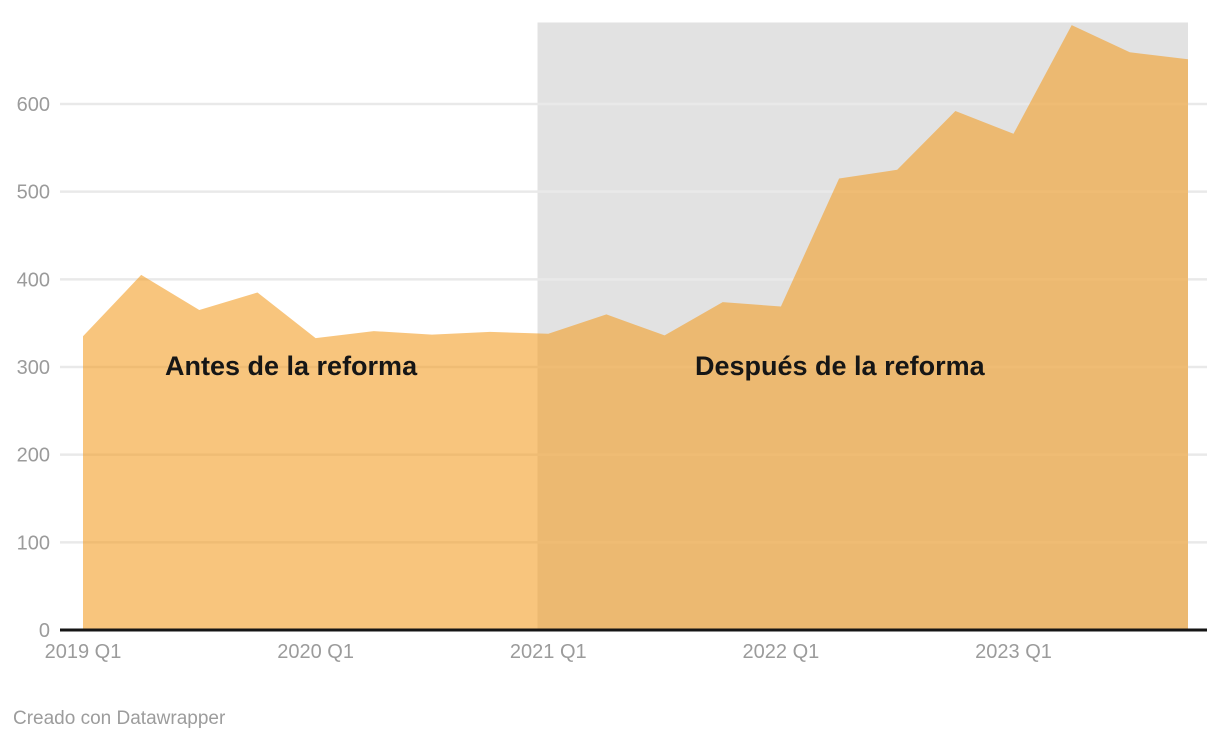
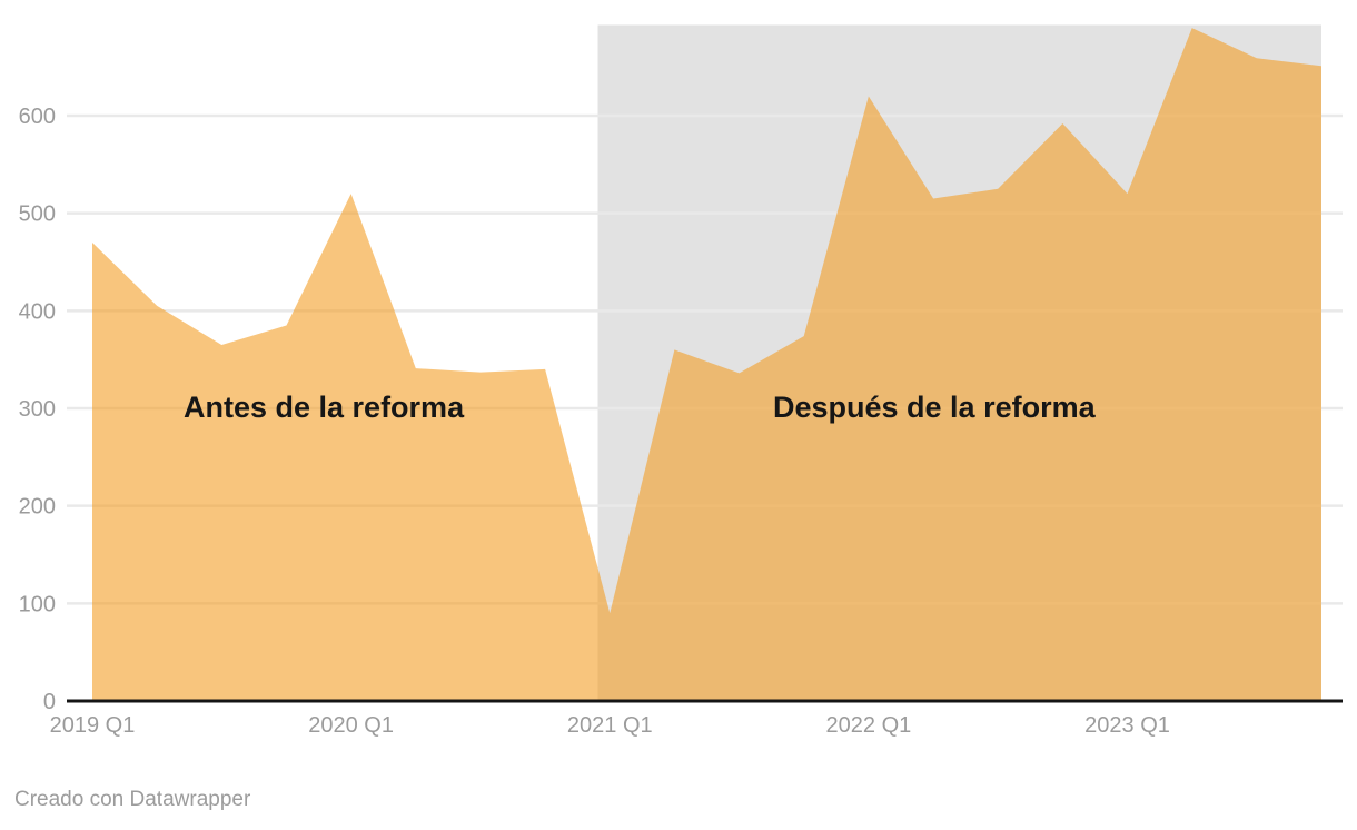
2019 Q1: 340 -> 470
2020 Q1: 330 -> 520
2021 Q1: 340 -> 90
2022 Q1: 370 -> 620
2023 Q1: 570 -> 520
